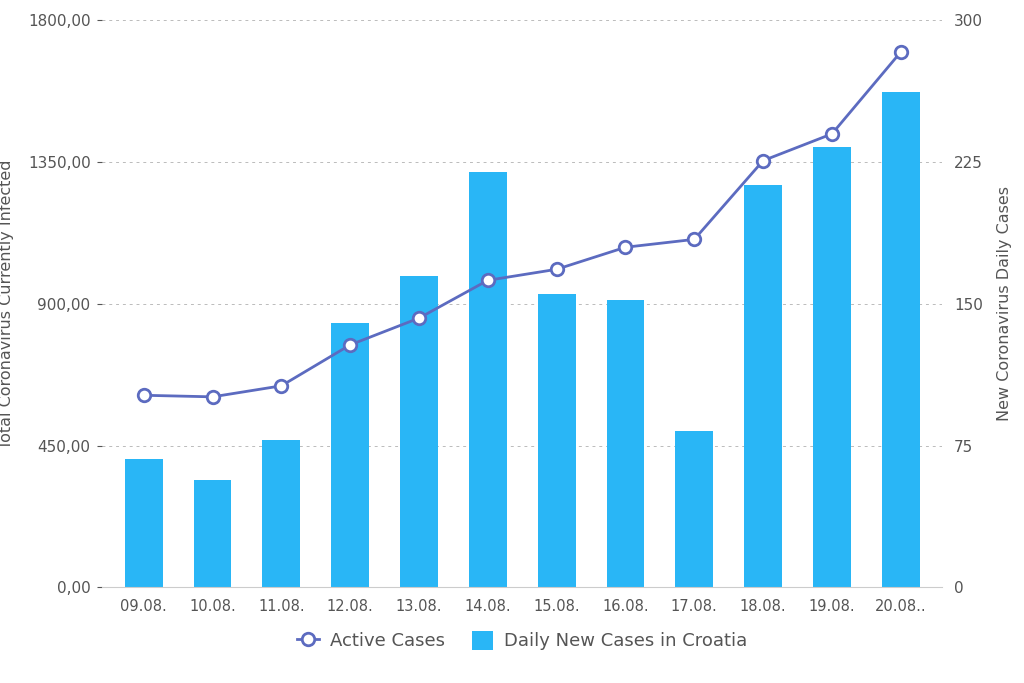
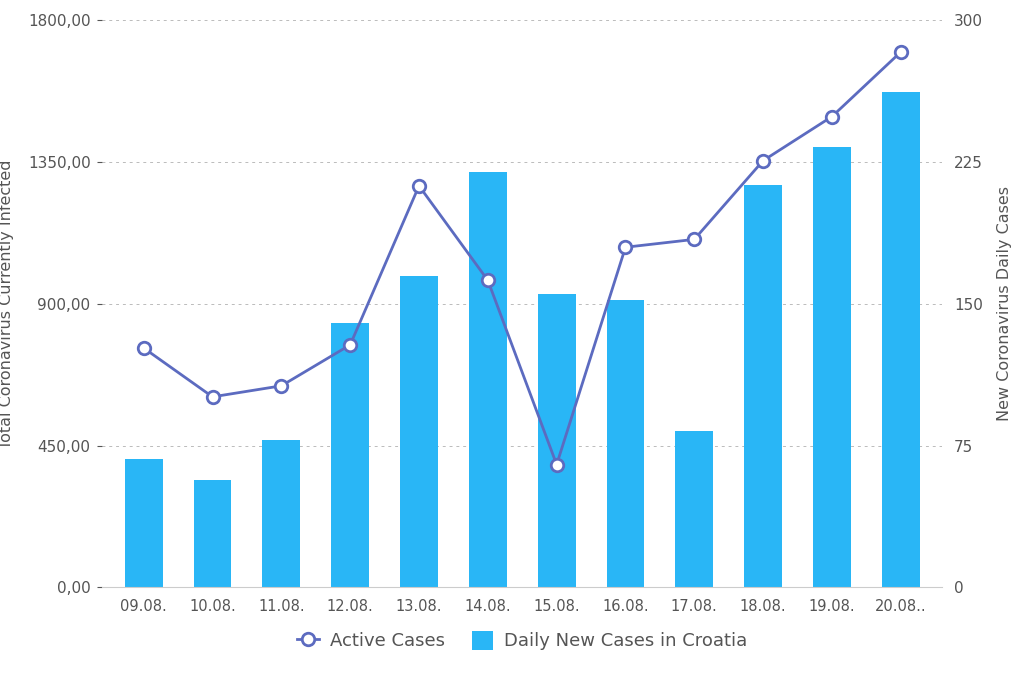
Active Cases/09.08.: 610 -> 760
Active Cases/13.08.: 855 -> 1275
Active Cases/15.08.: 1010 -> 390
Active Cases/19.08.: 1440 -> 1495
